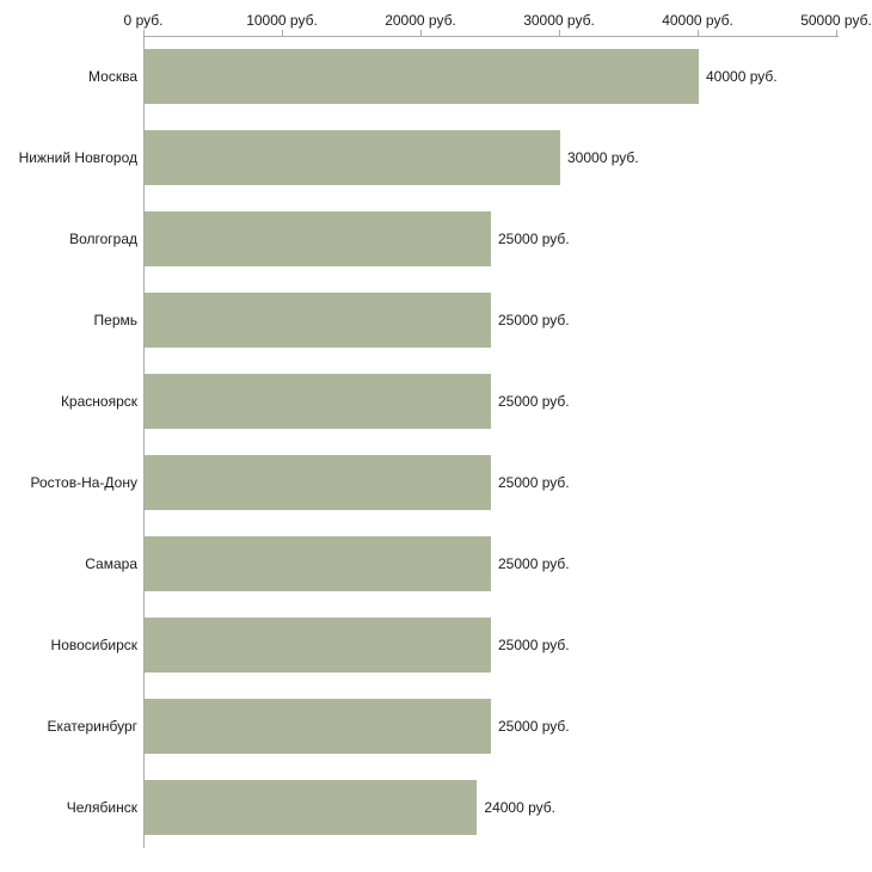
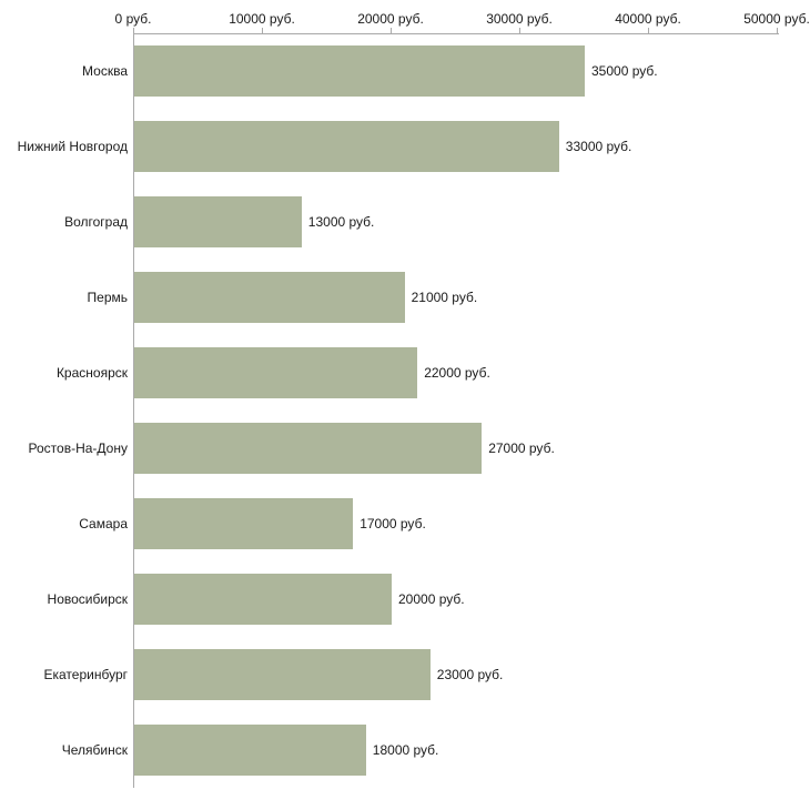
Москва: 40000 -> 35000
Нижний Новгород: 30000 -> 33000
Волгоград: 25000 -> 13000
Пермь: 25000 -> 21000
Красноярск: 25000 -> 22000
Ростов-На-Дону: 25000 -> 27000
Самара: 25000 -> 17000
Новосибирск: 25000 -> 20000
Екатеринбург: 25000 -> 23000
Челябинск: 24000 -> 18000
